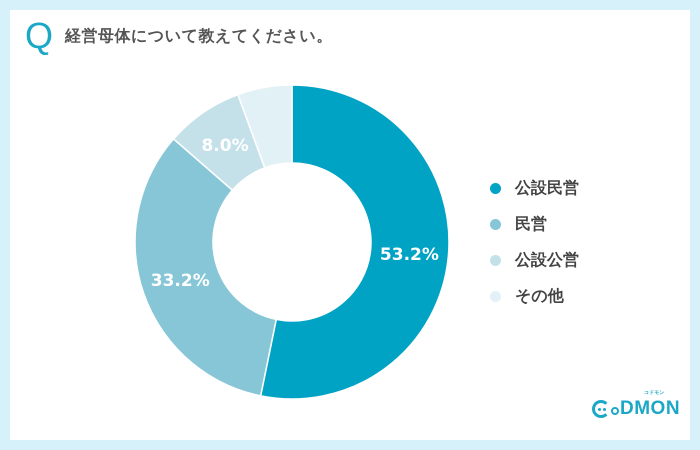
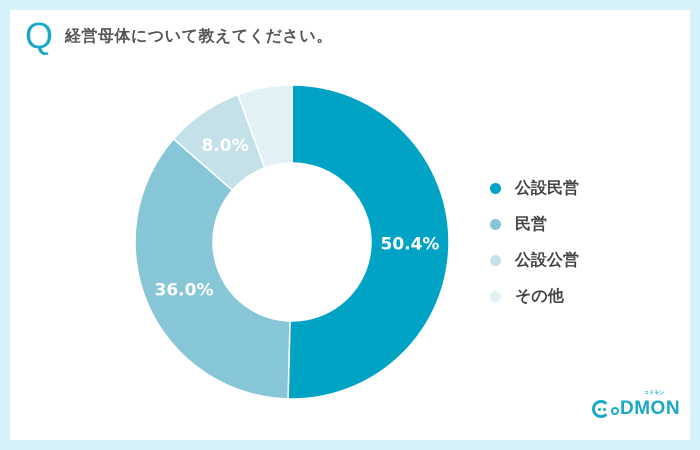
公設民営: 53.2% -> 50.4%
民営: 33.2% -> 36.0%
